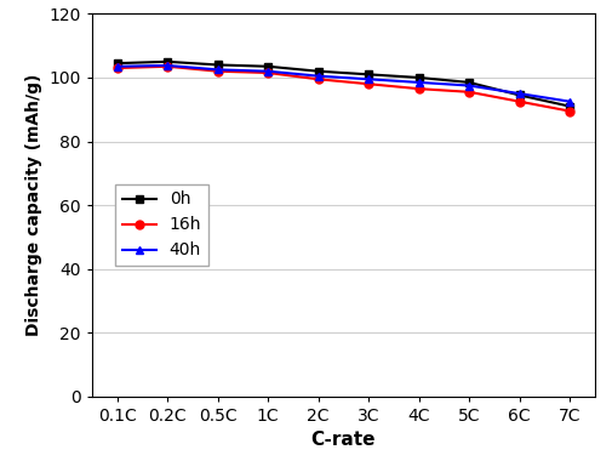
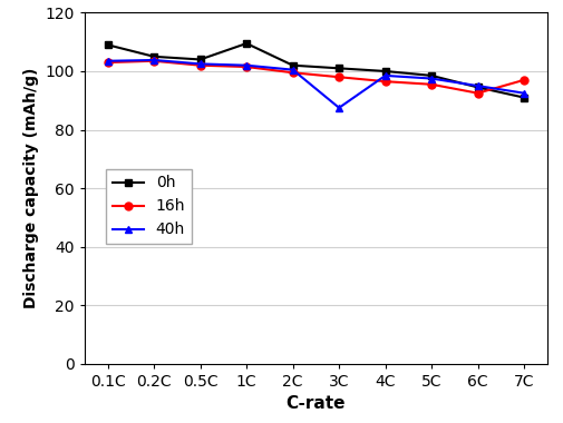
0h/0.1C: 104.5 -> 109.0
0h/1C: 103.5 -> 109.5
40h/3C: 99.5 -> 87.5
16h/7C: 89.5 -> 97.0
